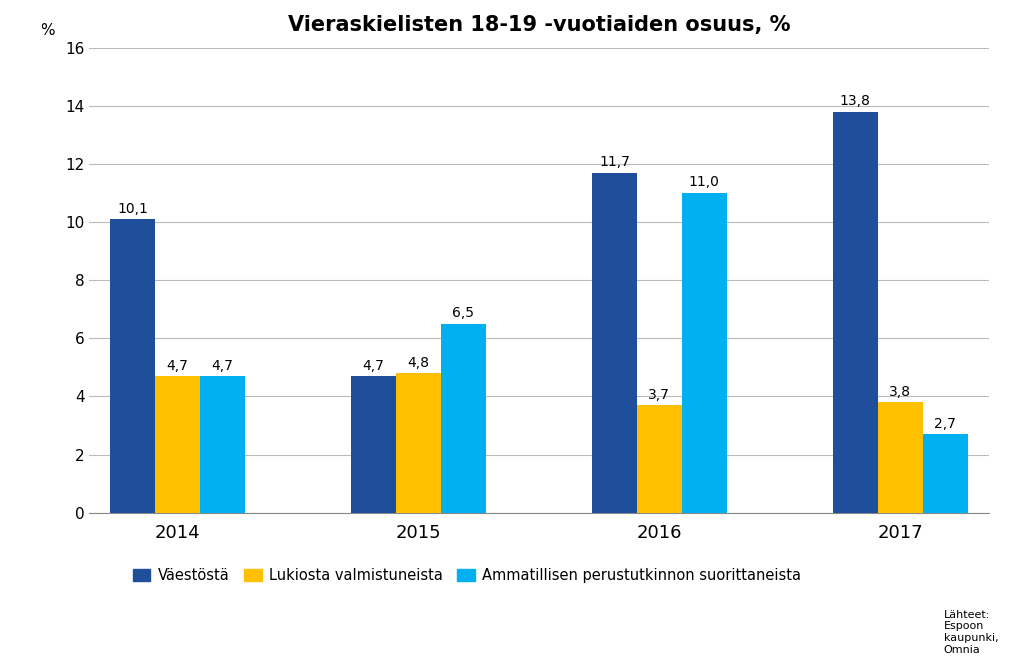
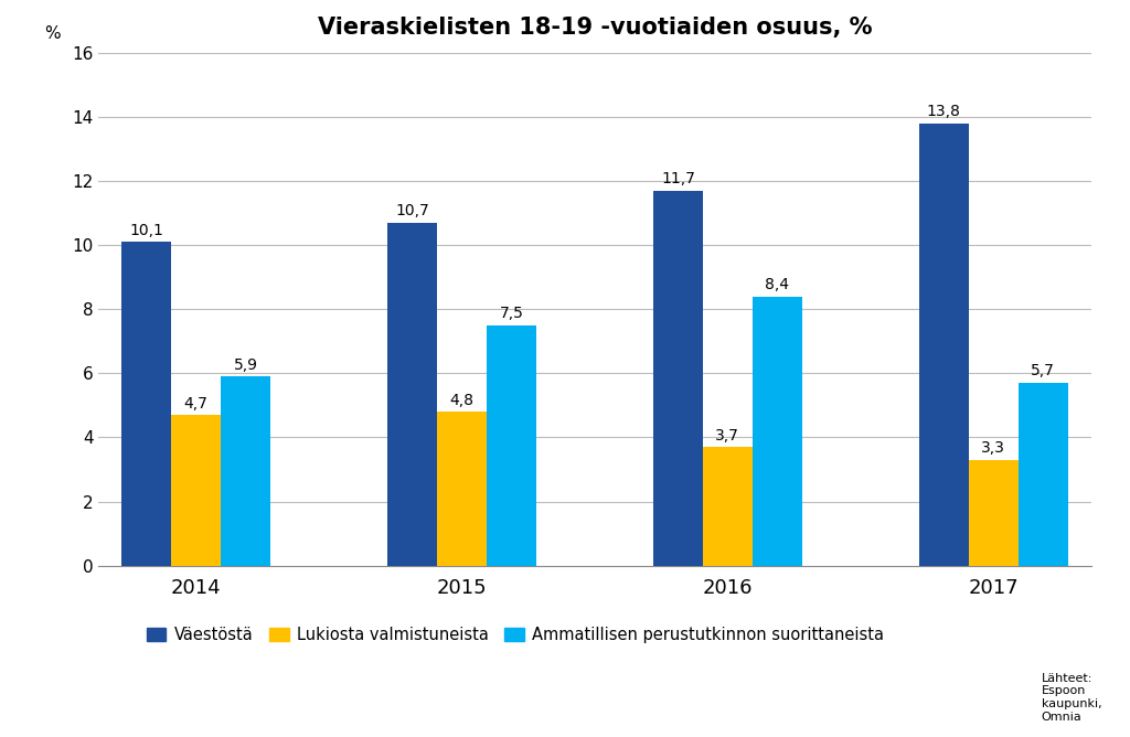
Ammatillisen perustutkinnon suorittaneista/2014: 4,7 -> 5,9
Väestöstä/2015: 4,7 -> 10,7
Ammatillisen perustutkinnon suorittaneista/2015: 6,5 -> 7,5
Ammatillisen perustutkinnon suorittaneista/2016: 11,0 -> 8,4
Lukiosta valmistuneista/2017: 3,8 -> 3,3
Ammatillisen perustutkinnon suorittaneista/2017: 2,7 -> 5,7
